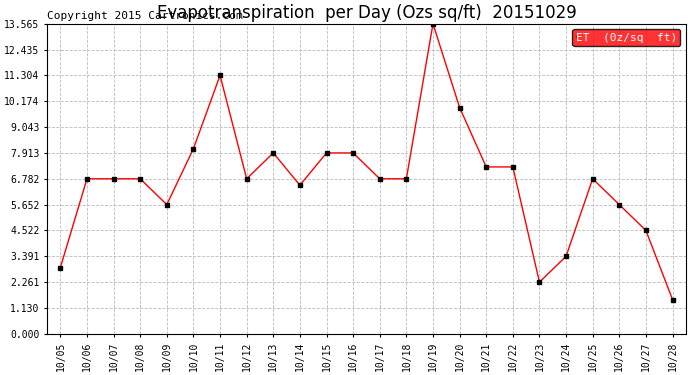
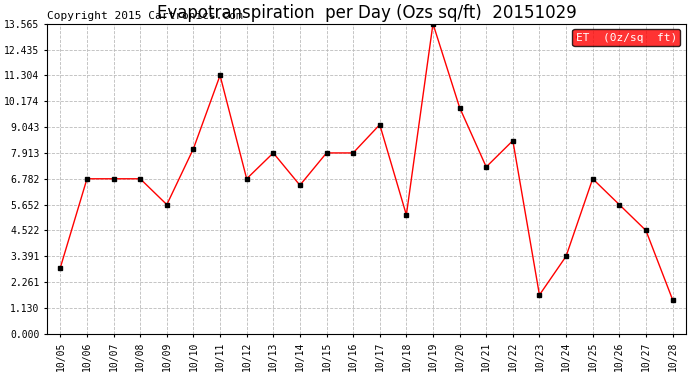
10/17: 6.78 -> 9.15
10/18: 6.78 -> 5.20
10/22: 7.30 -> 8.45
10/23: 2.26 -> 1.70
